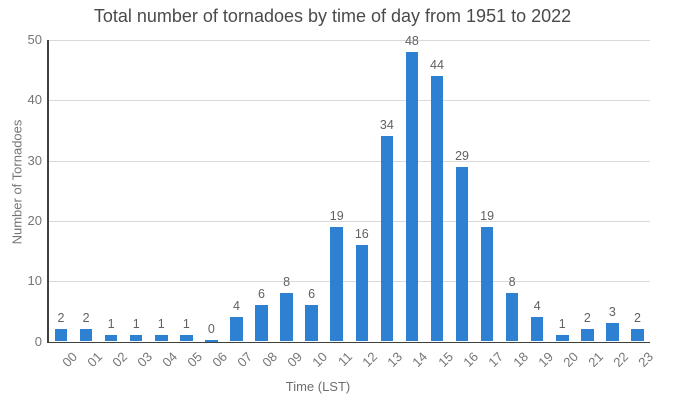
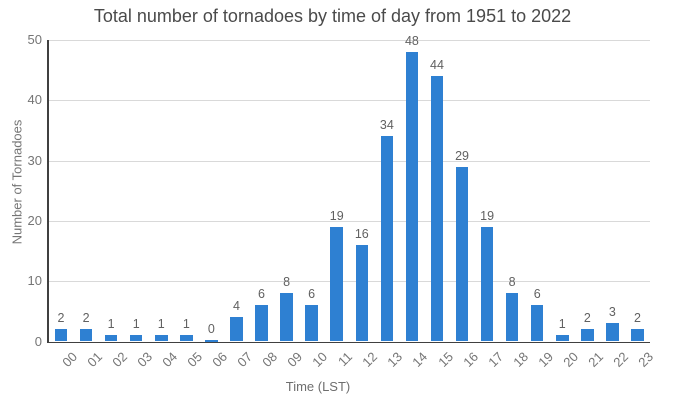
19: 4 -> 6
